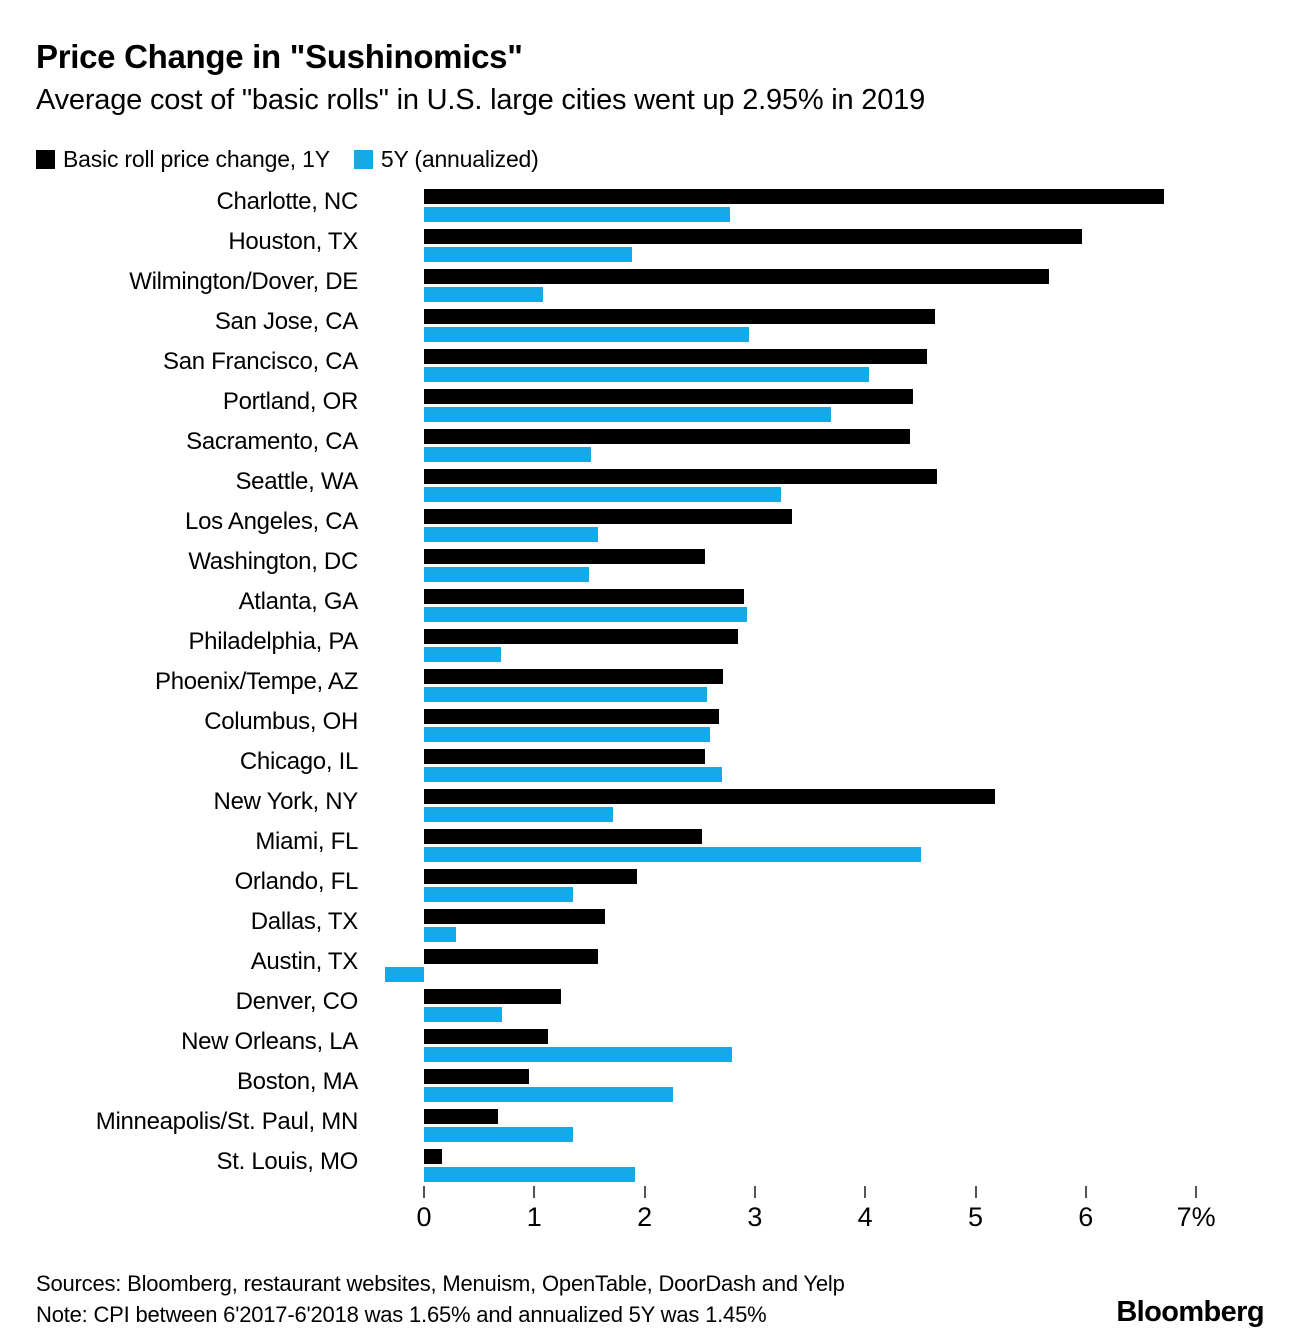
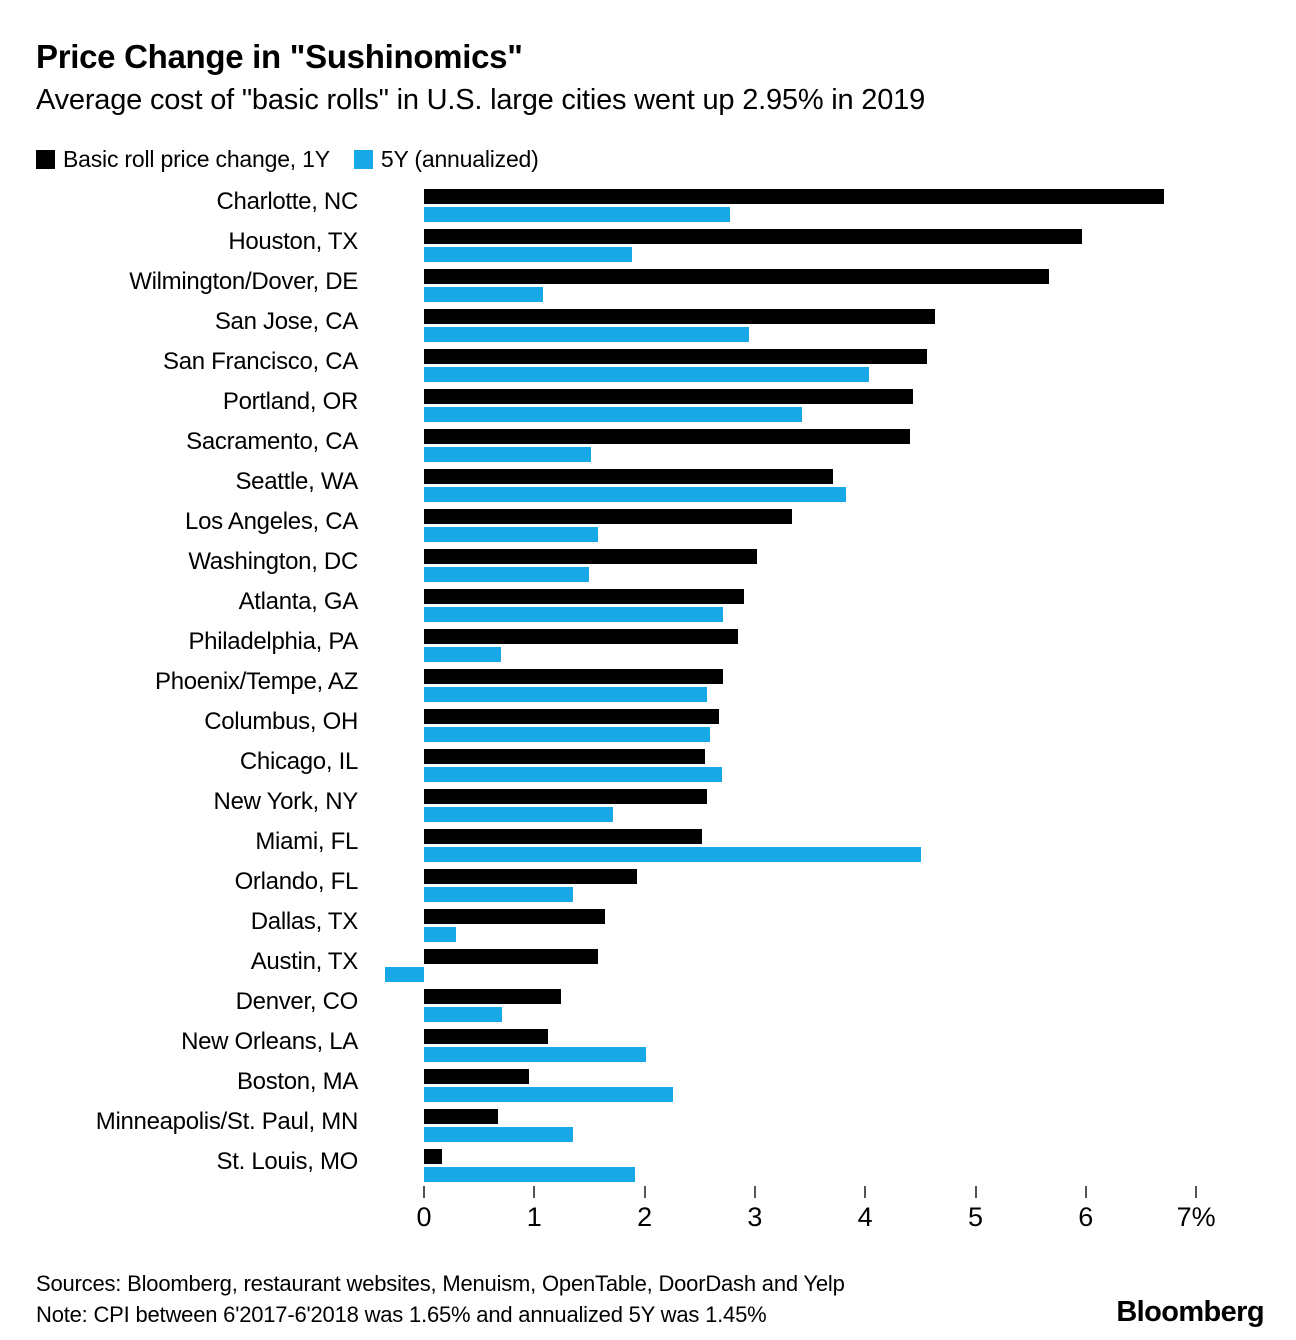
5Y (annualized)/Portland, OR: 3.69% -> 3.43%
Basic roll price change, 1Y/Seattle, WA: 4.65% -> 3.71%
5Y (annualized)/Seattle, WA: 3.24% -> 3.83%
Basic roll price change, 1Y/Washington, DC: 2.55% -> 3.02%
5Y (annualized)/Atlanta, GA: 2.93% -> 2.71%
Basic roll price change, 1Y/New York, NY: 5.18% -> 2.57%
5Y (annualized)/New Orleans, LA: 2.79% -> 2.01%
